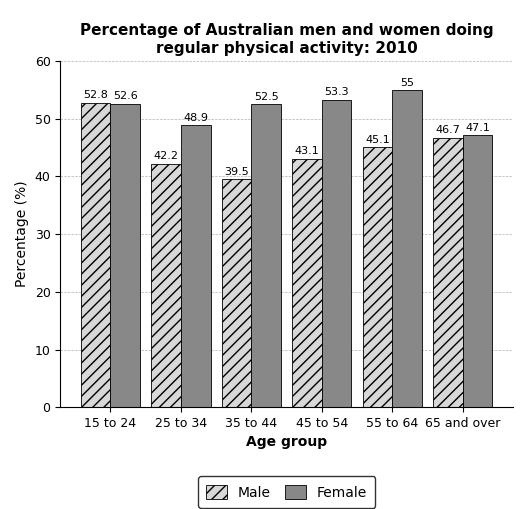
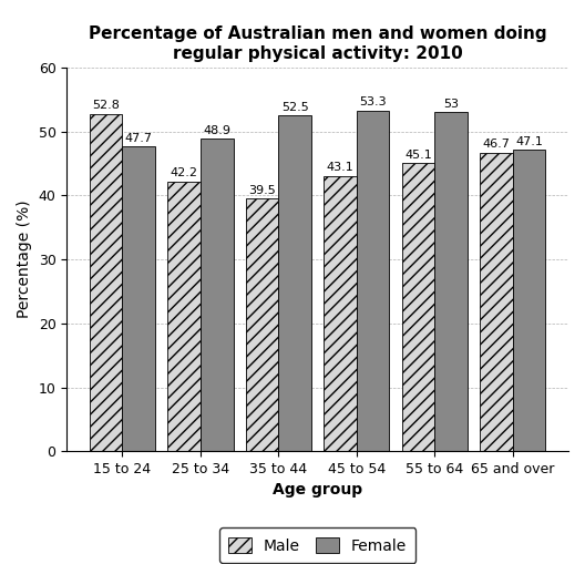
Female/15 to 24: 52.6 -> 47.7
Female/55 to 64: 55 -> 53
